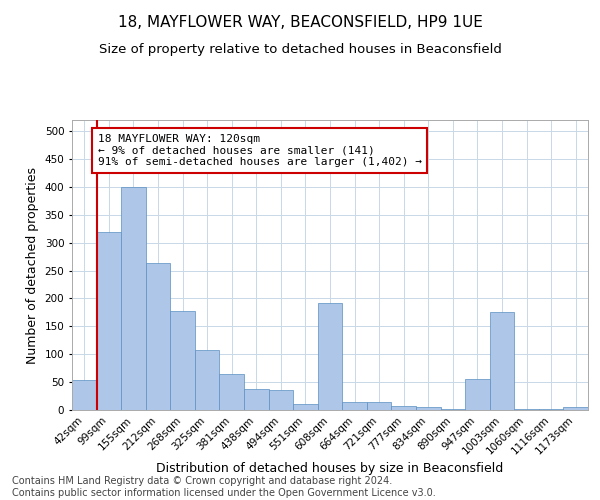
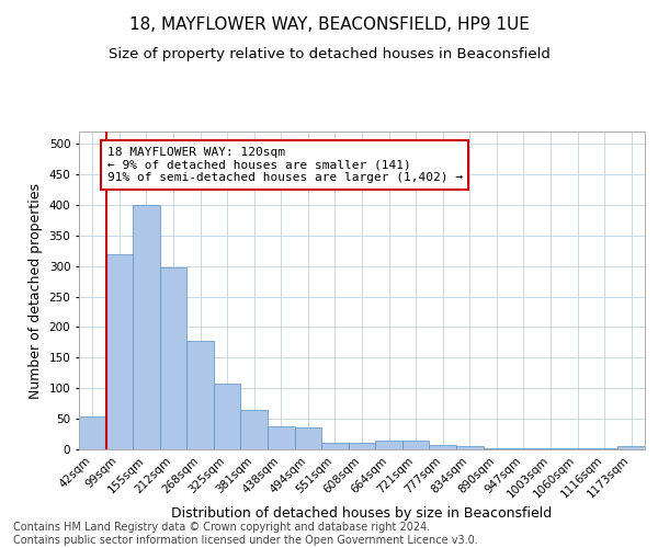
212sqm: 264 -> 297
608sqm: 192 -> 10
947sqm: 56 -> 2
1003sqm: 176 -> 2
